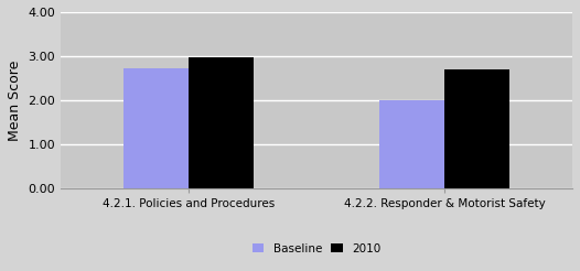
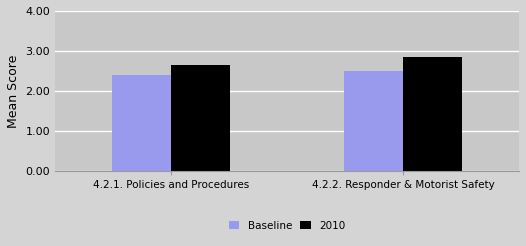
Baseline/4.2.1. Policies and Procedures: 2.72 -> 2.40
2010/4.2.1. Policies and Procedures: 2.97 -> 2.65
Baseline/4.2.2. Responder & Motorist Safety: 2.00 -> 2.50
2010/4.2.2. Responder & Motorist Safety: 2.70 -> 2.85
